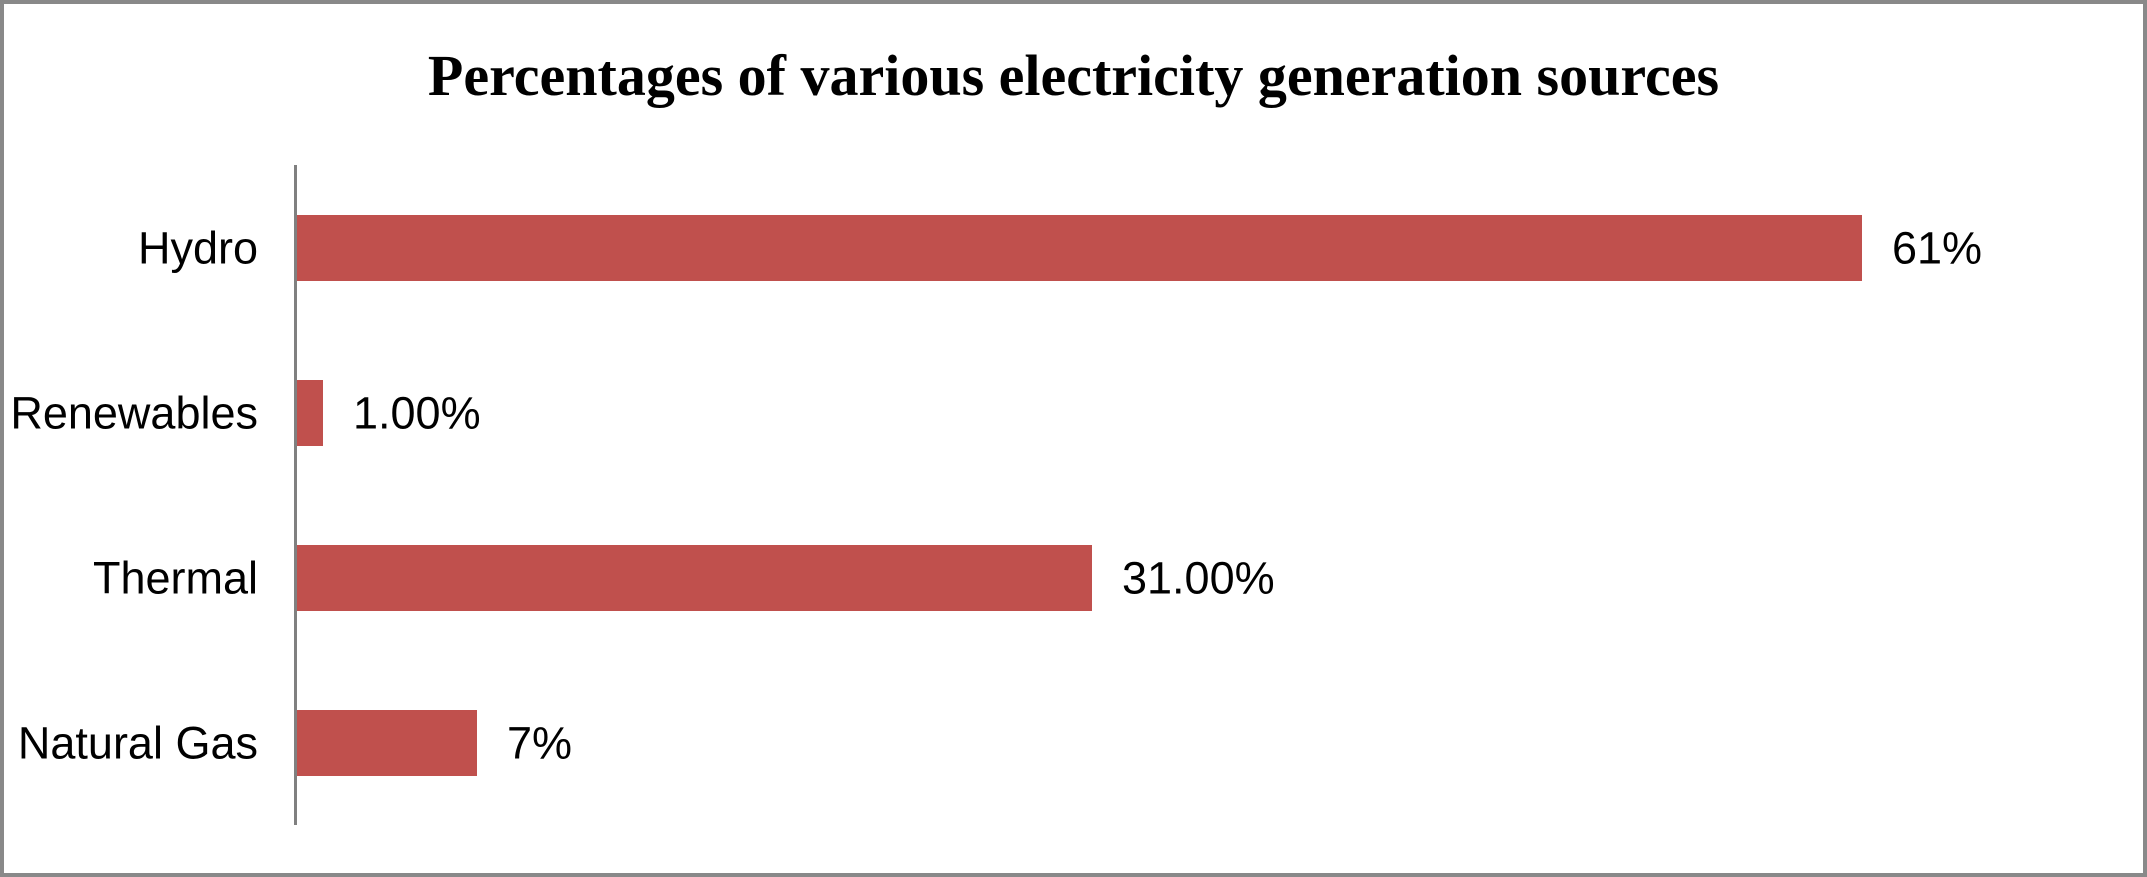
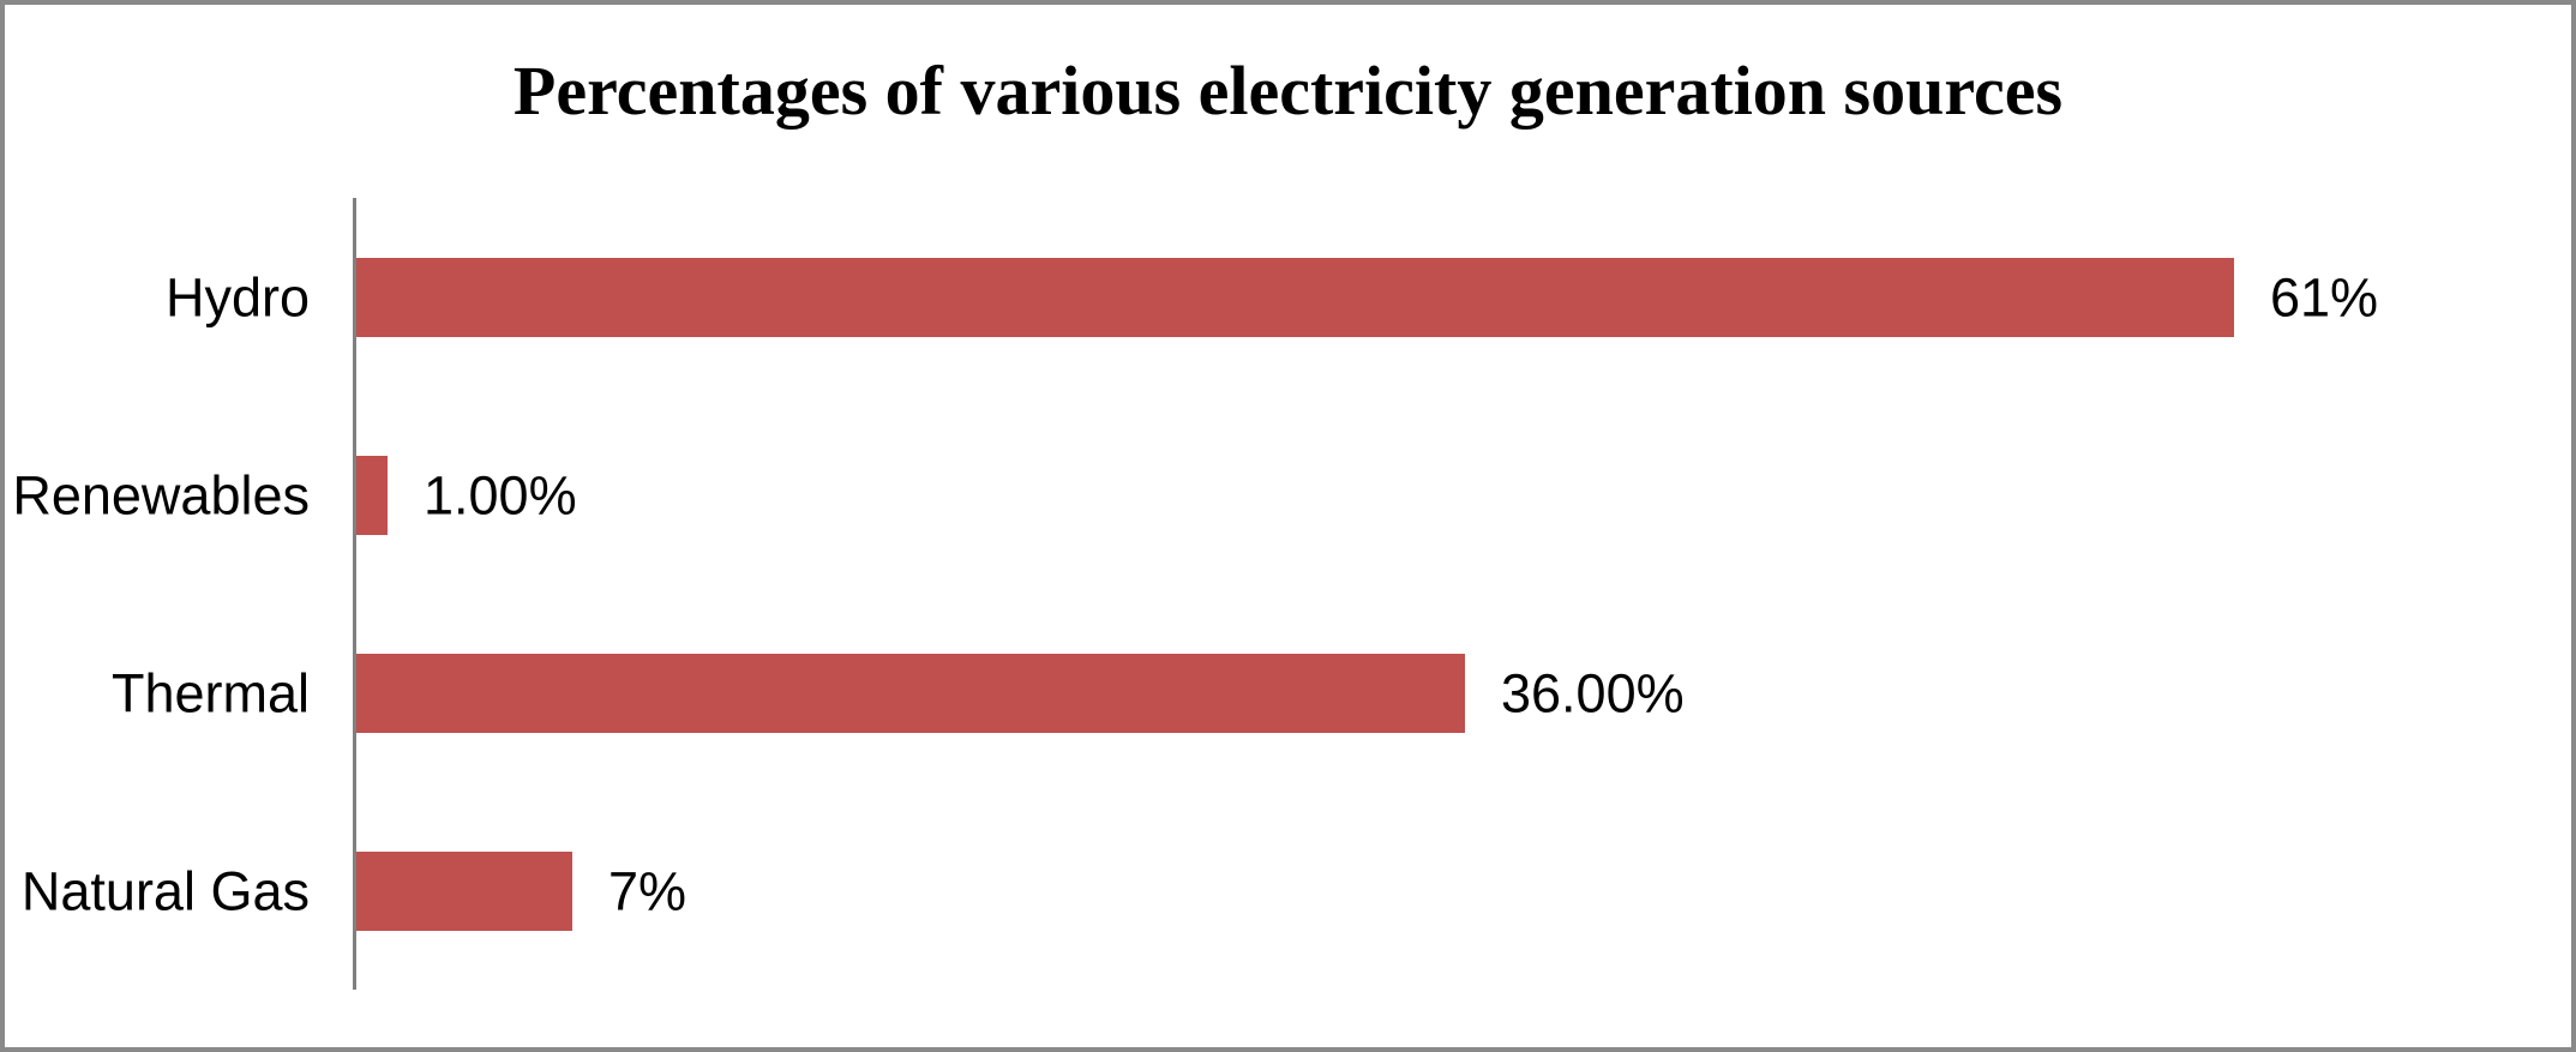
Thermal: 31.00% -> 36.00%
